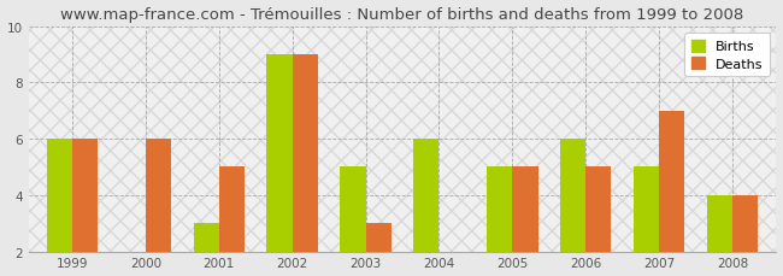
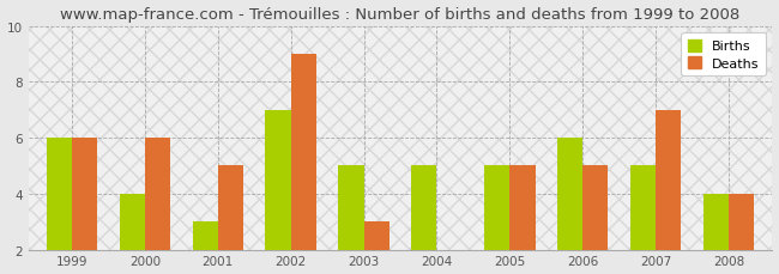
Births/2000: 2 -> 4
Births/2002: 9 -> 7
Births/2004: 6 -> 5
